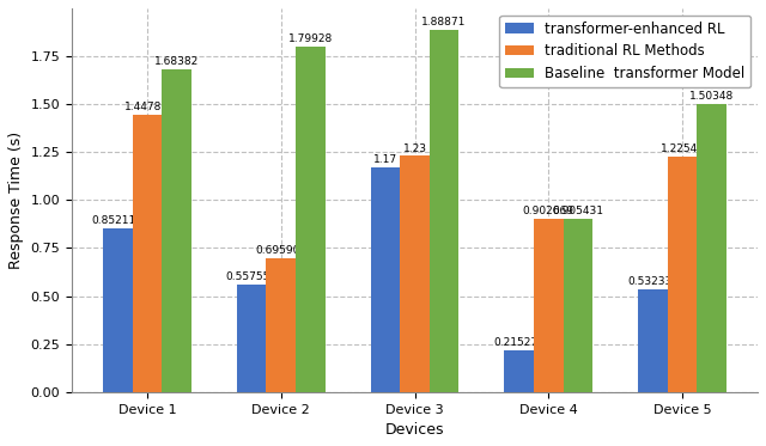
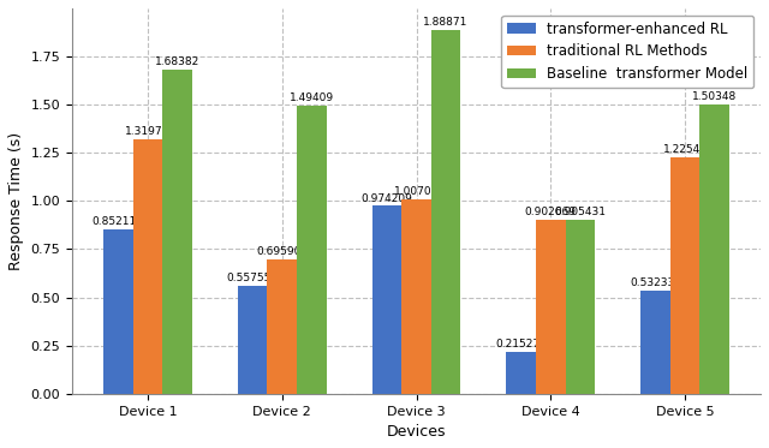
traditional RL Methods/Device 1: 1.44781 -> 1.31977
Baseline transformer Model/Device 2: 1.79928 -> 1.49409
transformer-enhanced RL/Device 3: 1.17 -> 0.97
traditional RL Methods/Device 3: 1.23 -> 1.01
